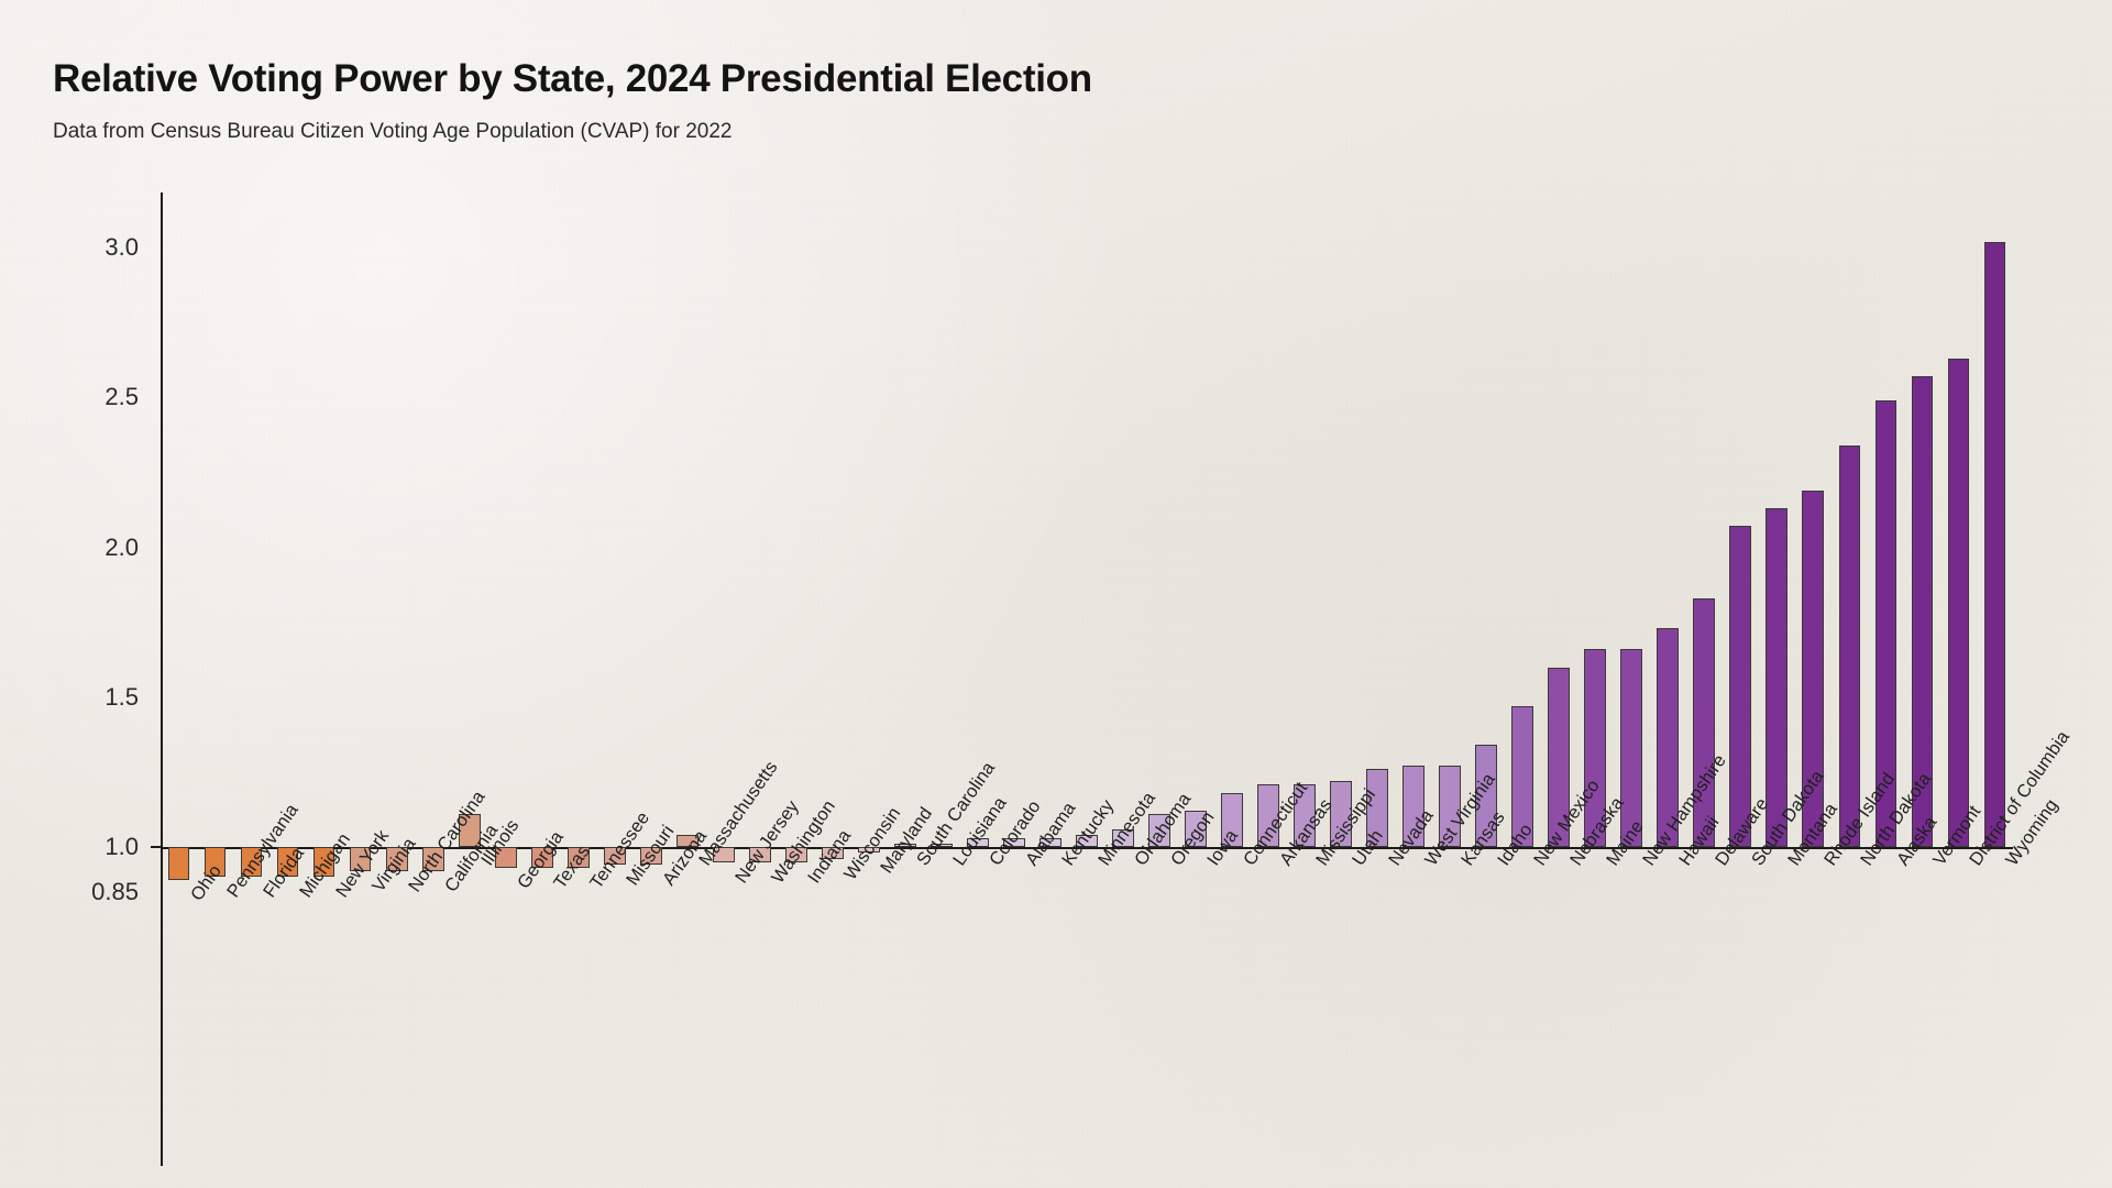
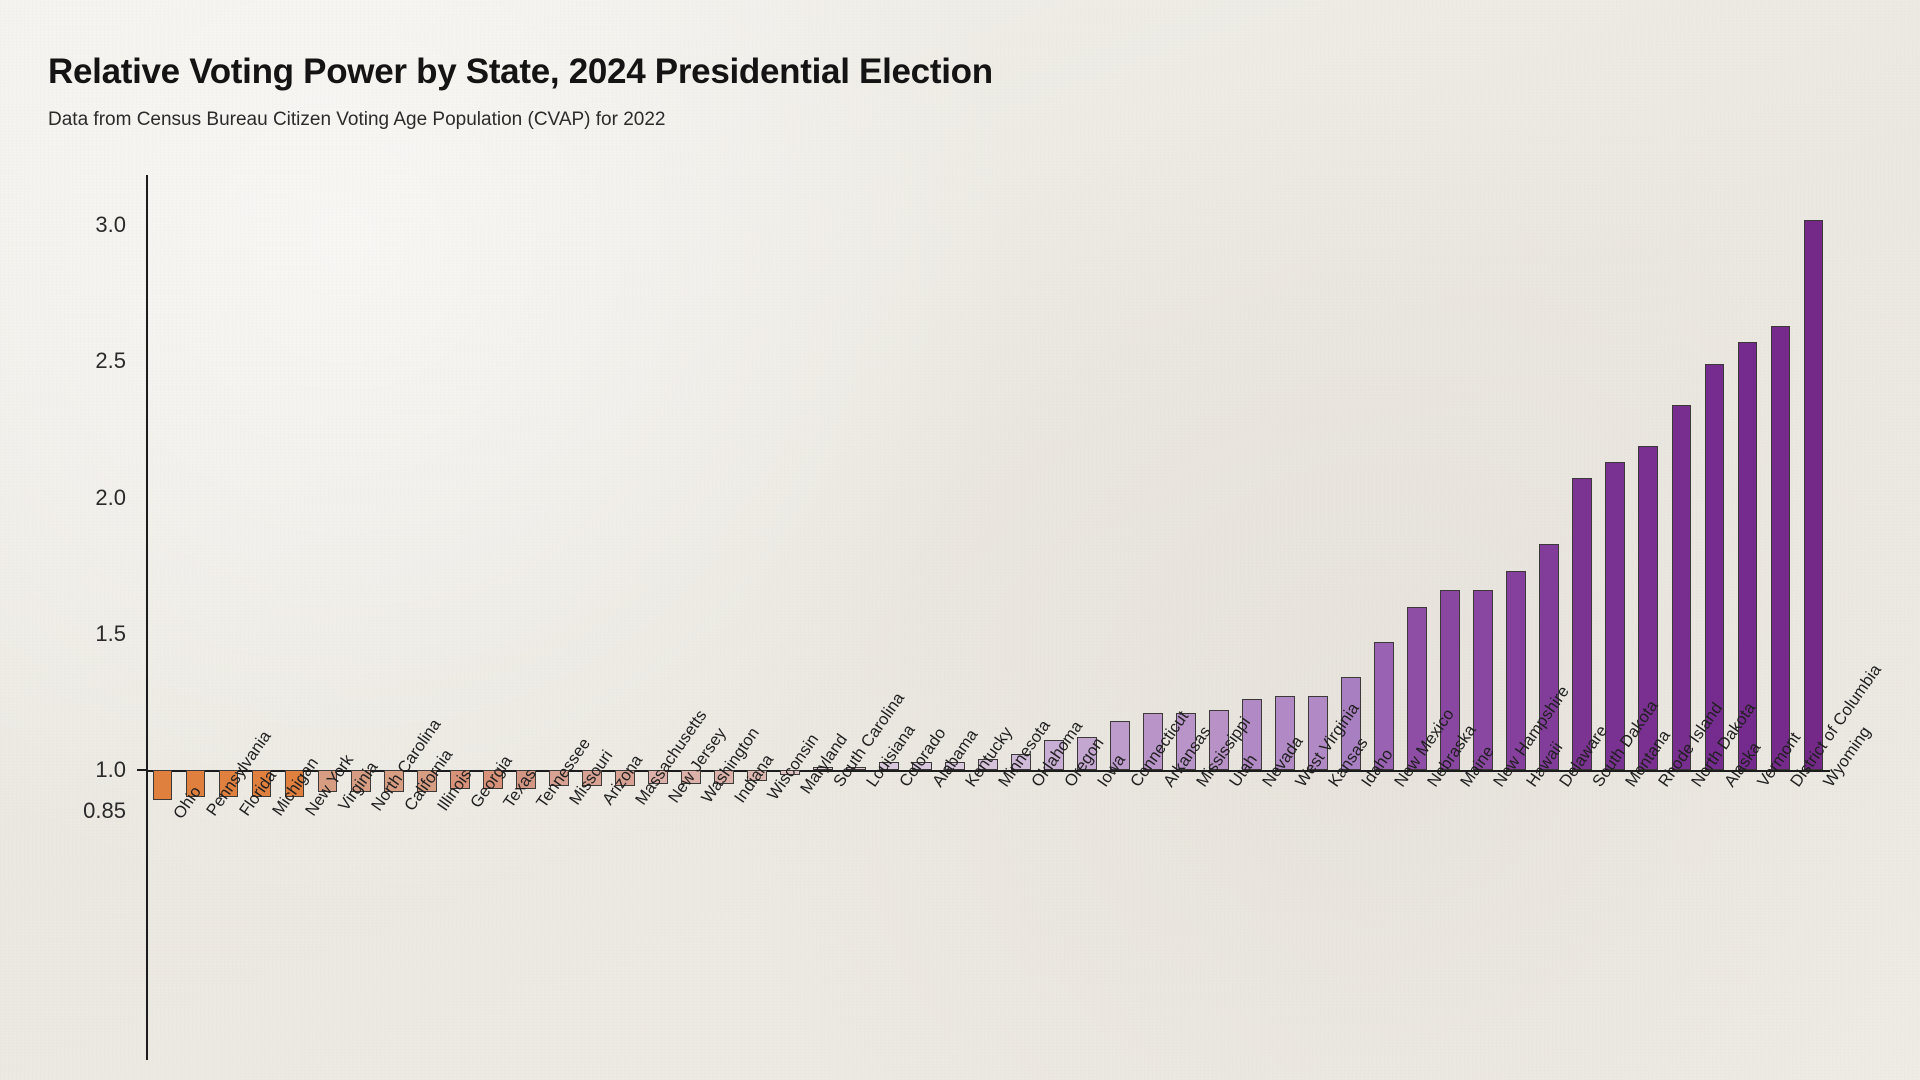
Illinois: 1.11 -> 0.92
Massachusetts: 1.04 -> 0.94
